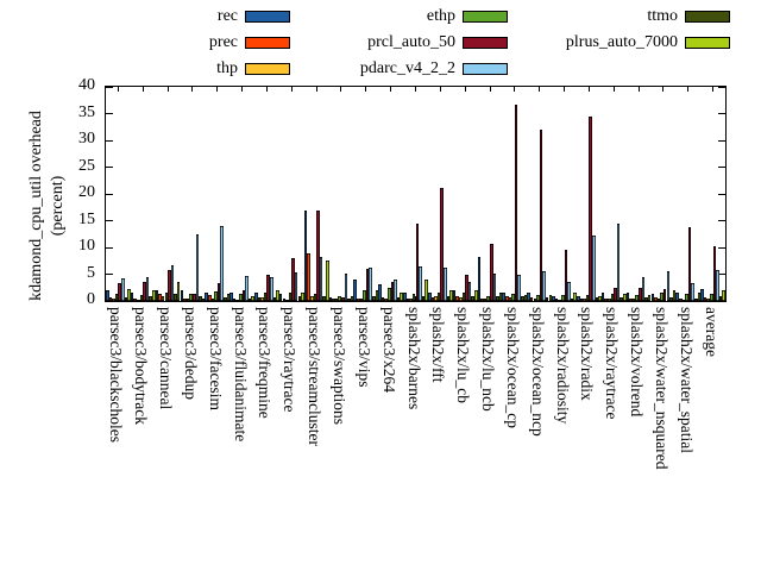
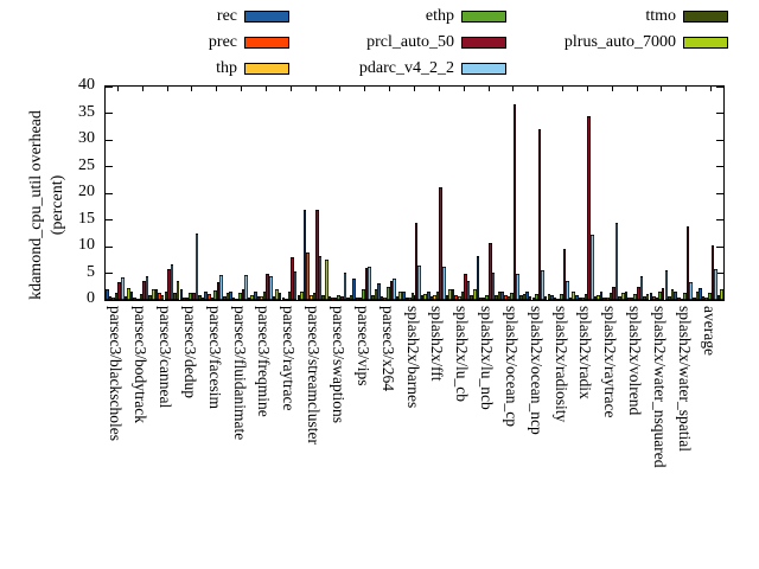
pdarc_v4_2_2/parsec3/facesim: 14 -> 5
plrus_auto_7000/splash2x/barnes: 4 -> 1
